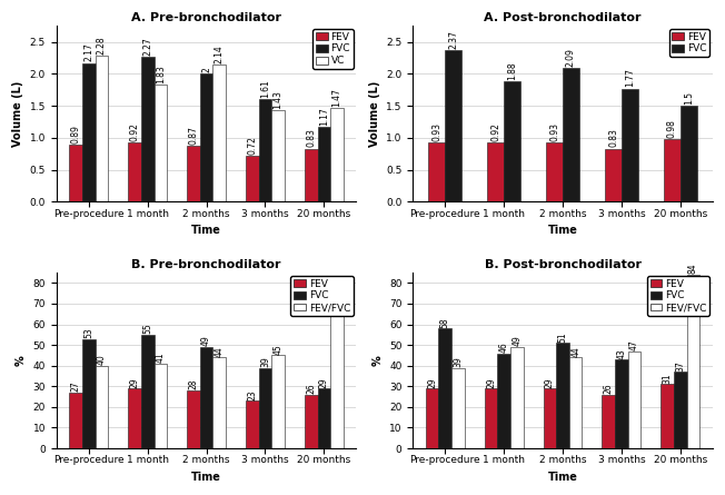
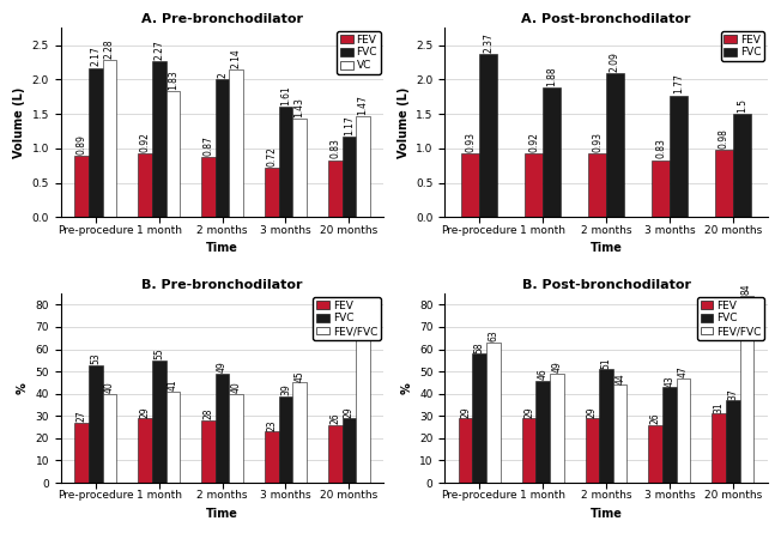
B. Pre-bronchodilator/FEV/FVC/2 months: 44 -> 40
B. Post-bronchodilator/FEV/FVC/Pre-procedure: 39 -> 63
